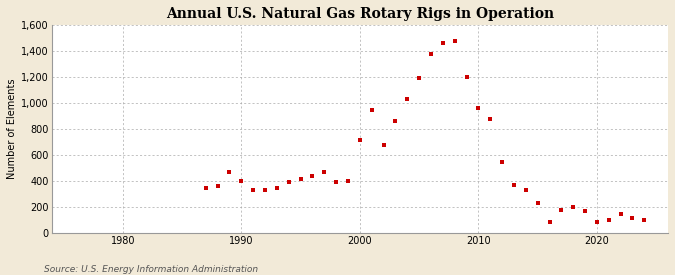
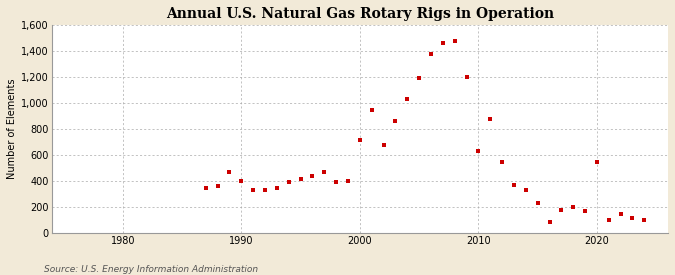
2010: 960 -> 630
2020: 90 -> 550
